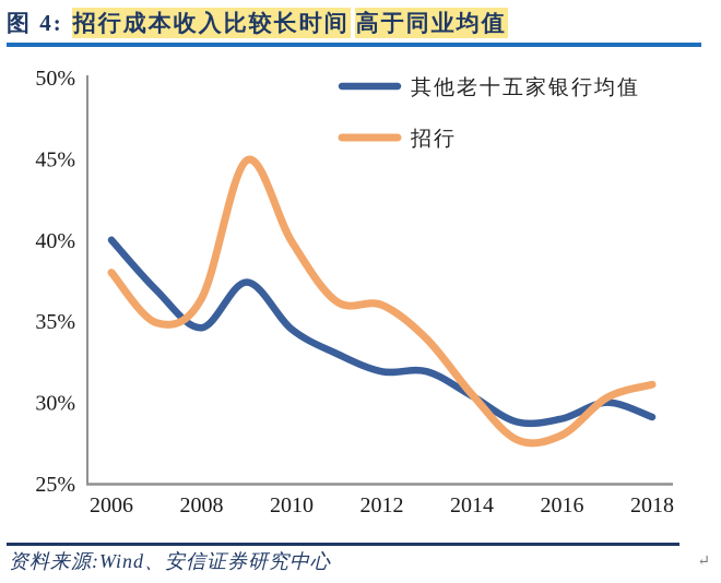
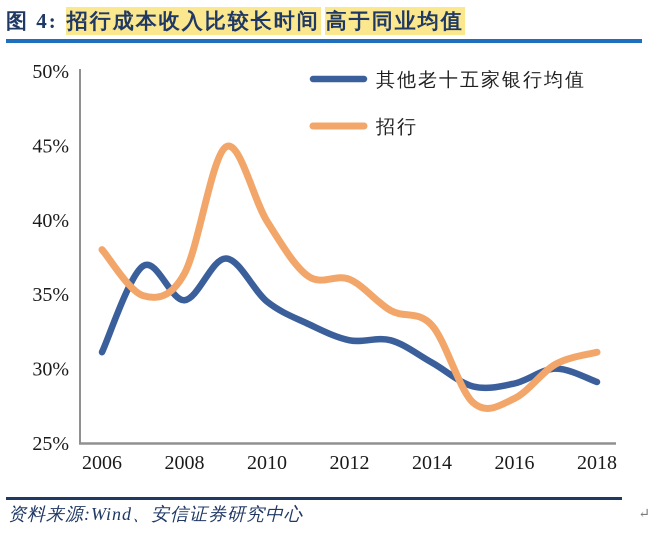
其他老十五家银行均值/2006: 40.0% -> 31.1%
招行/2014: 30.5% -> 32.9%
